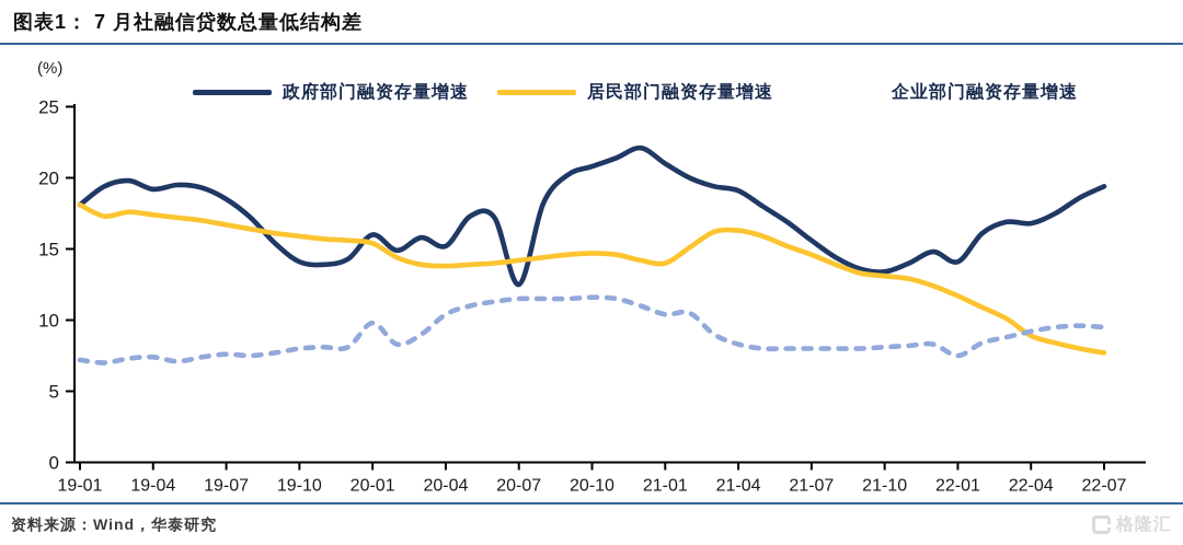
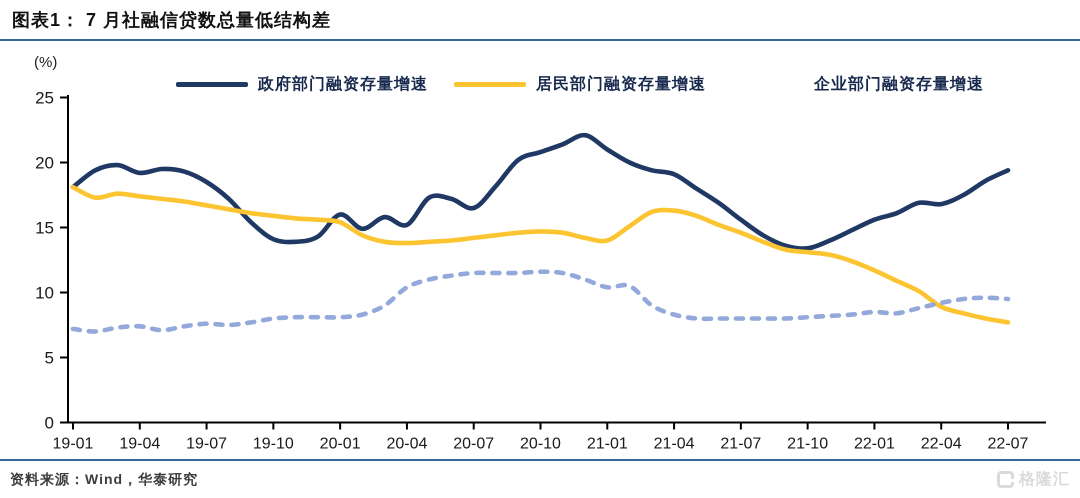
企业部门融资存量增速/20-01: 9.8 -> 8.1
政府部门融资存量增速/20-07: 12.5 -> 16.5
政府部门融资存量增速/22-01: 14.1 -> 15.6
企业部门融资存量增速/22-01: 7.5 -> 8.5
